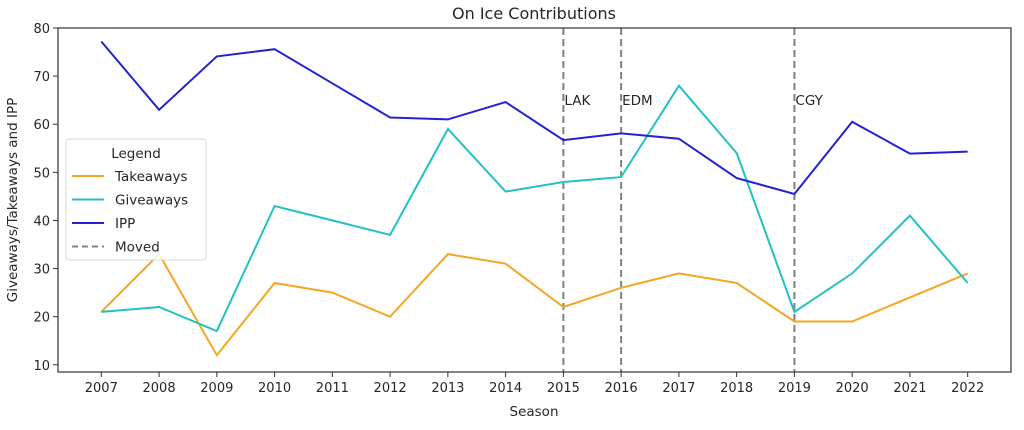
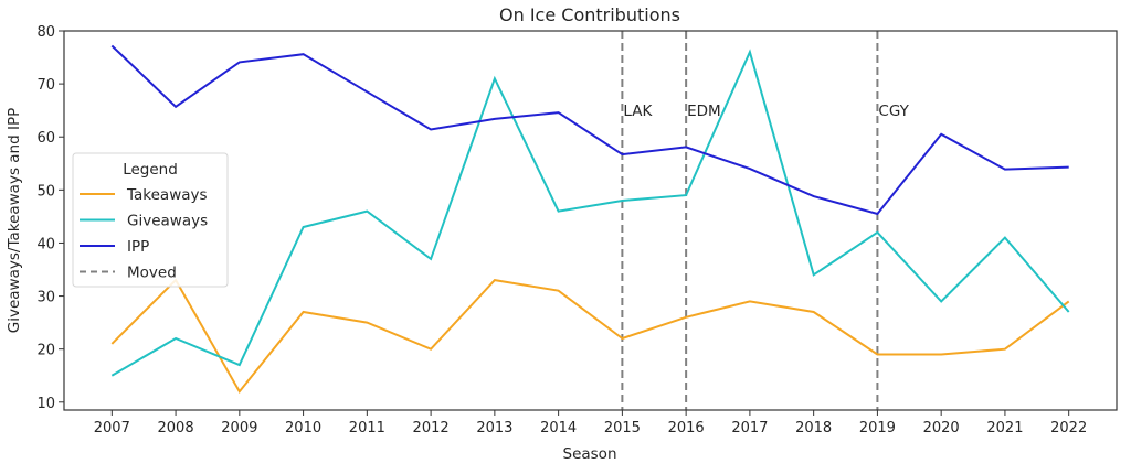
Giveaways/2007: 21 -> 15
IPP/2008: 63 -> 66
Giveaways/2011: 40 -> 46
Giveaways/2013: 59 -> 71
IPP/2013: 61 -> 63
Giveaways/2017: 68 -> 76
IPP/2017: 57 -> 54
Giveaways/2018: 54 -> 34
Giveaways/2019: 21 -> 42
Takeaways/2021: 24 -> 20
